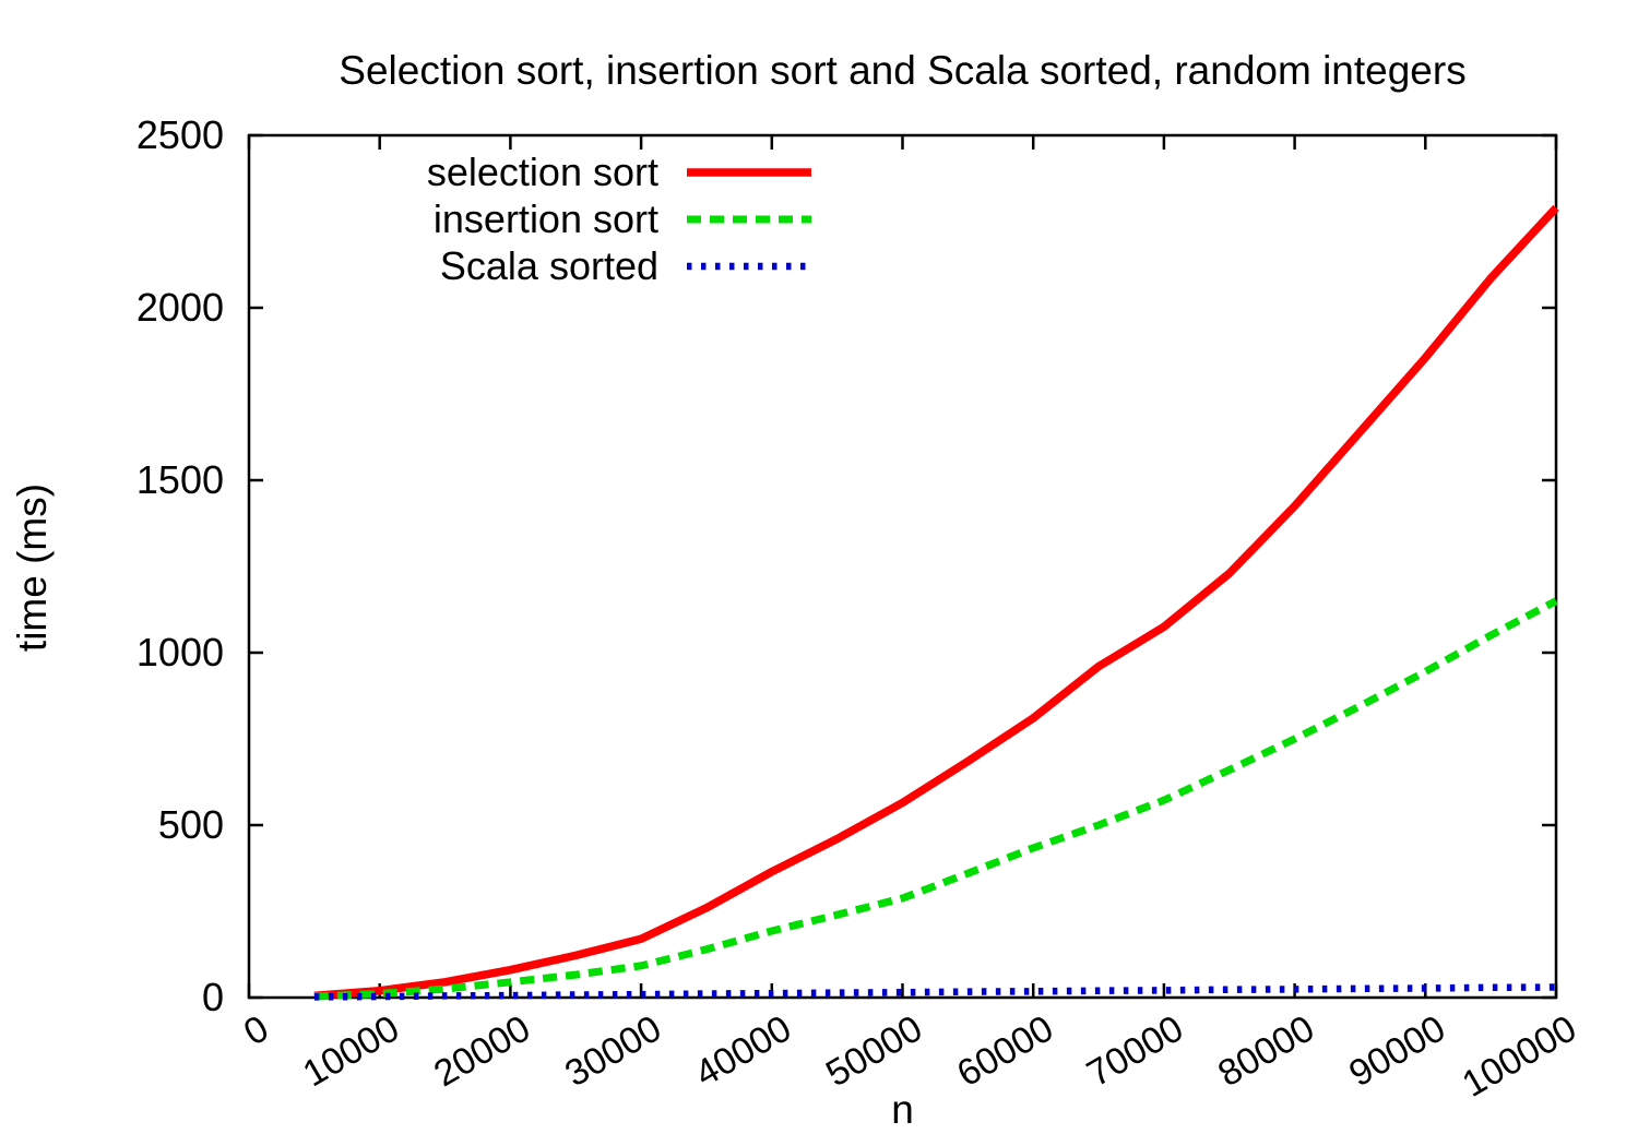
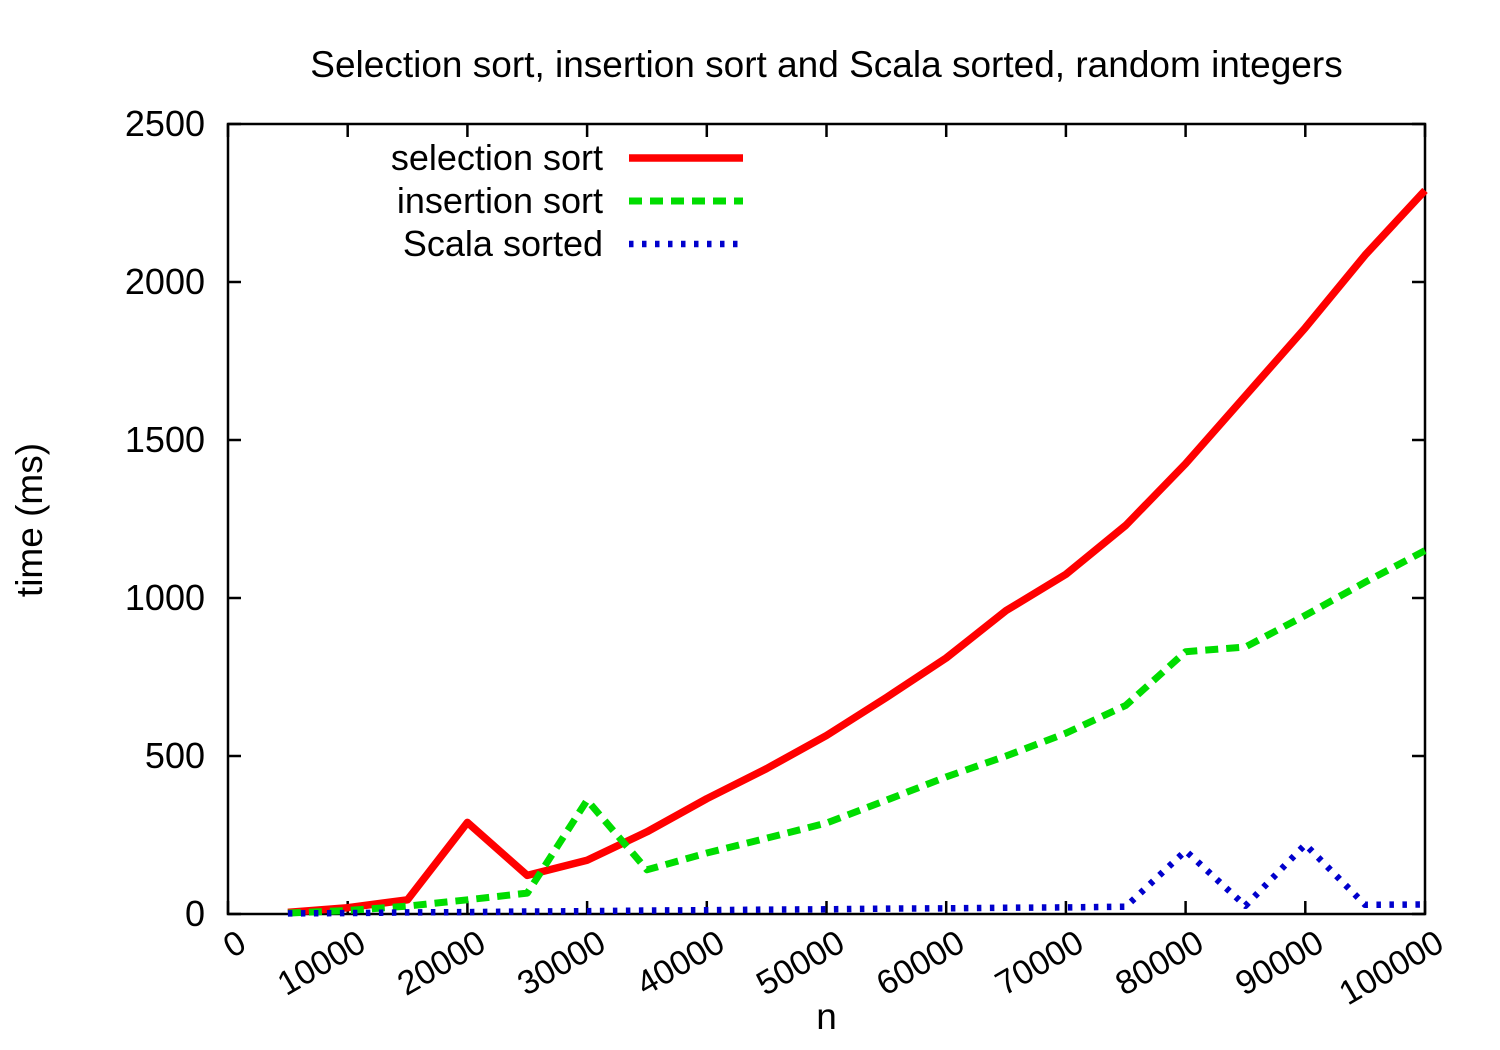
selection sort/20000: 80 -> 290
insertion sort/30000: 90 -> 360
insertion sort/80000: 750 -> 830
Scala sorted/80000: 20 -> 200
Scala sorted/90000: 30 -> 220
